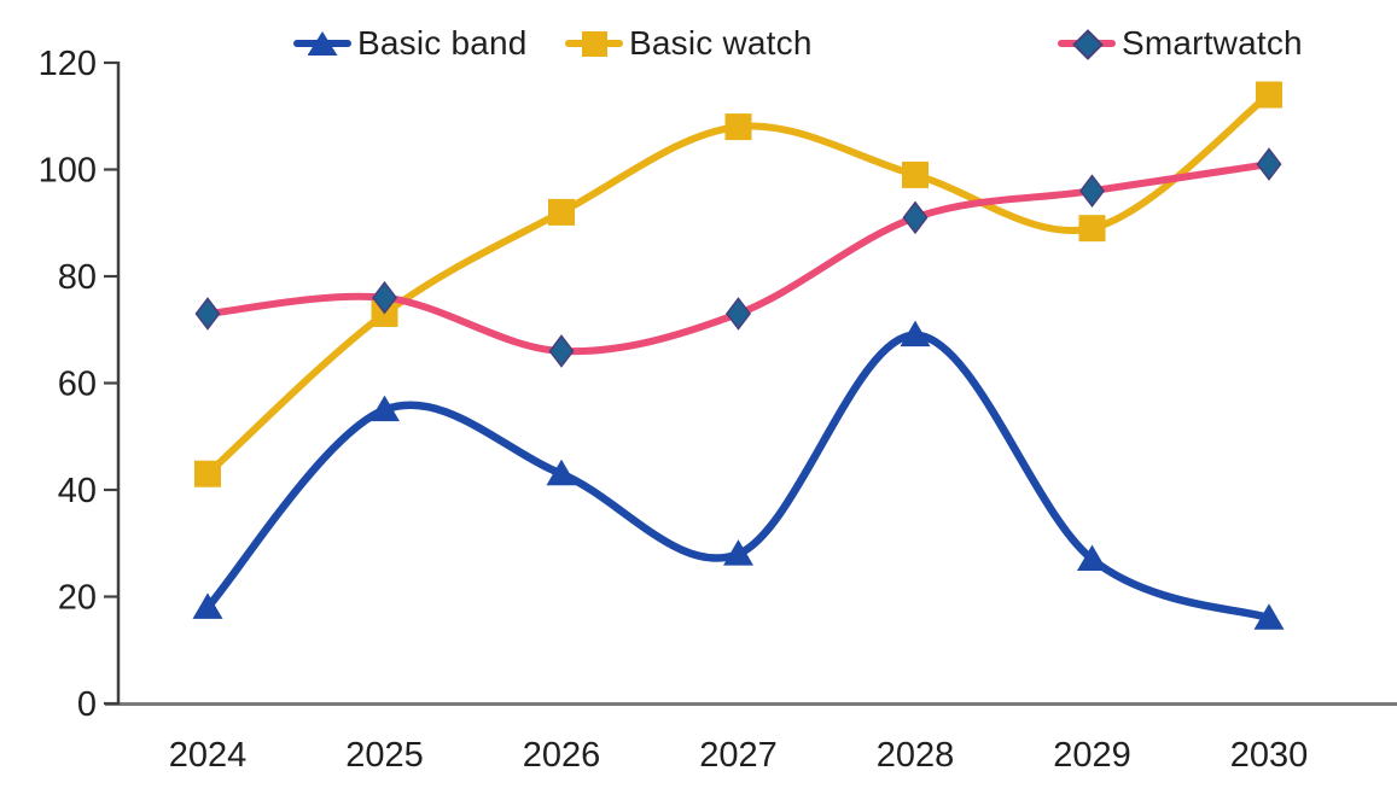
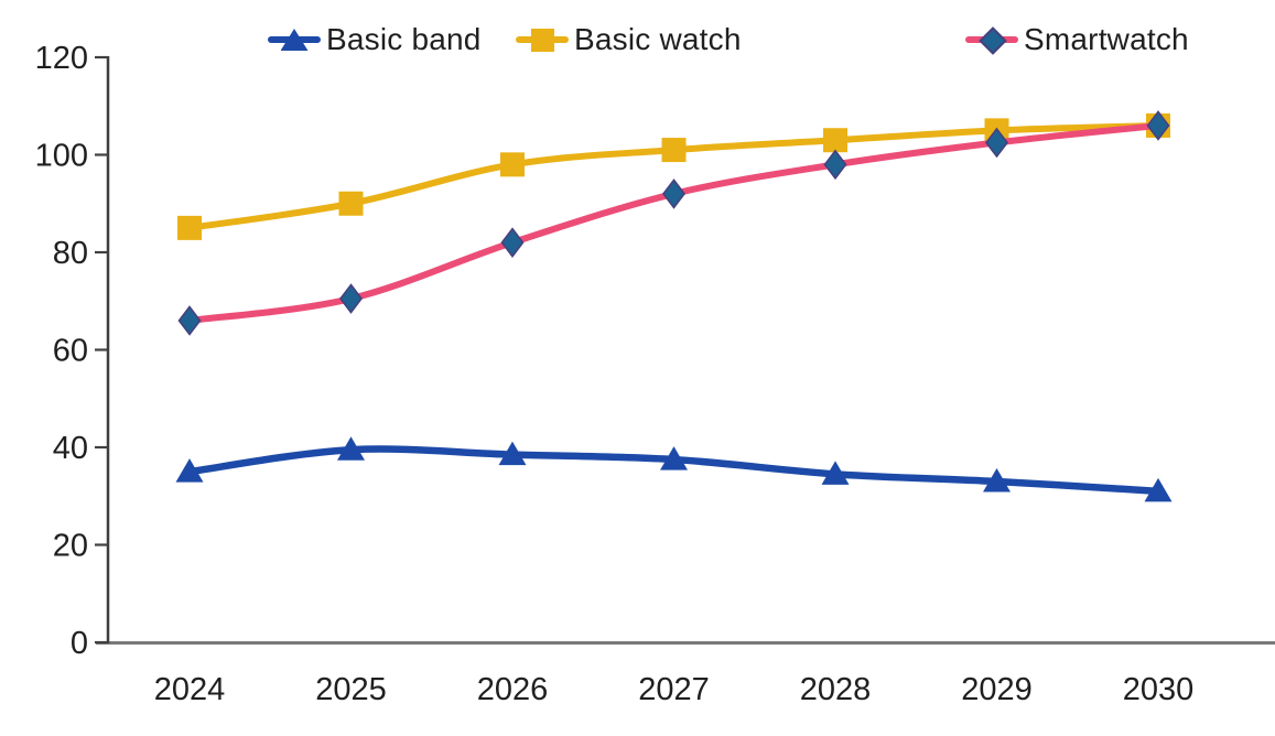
Basic band/2024: 18 -> 35
Basic watch/2024: 43 -> 85
Smartwatch/2024: 73 -> 66
Basic band/2025: 55 -> 40
Basic watch/2025: 73 -> 90
Smartwatch/2025: 76 -> 70
Basic band/2026: 43 -> 38
Basic watch/2026: 92 -> 98
Smartwatch/2026: 66 -> 82
Basic band/2027: 28 -> 38
Basic watch/2027: 108 -> 101
Smartwatch/2027: 73 -> 92
Basic band/2028: 69 -> 34
Basic watch/2028: 99 -> 103
Smartwatch/2028: 91 -> 98
Basic band/2029: 27 -> 33
Basic watch/2029: 89 -> 105
Smartwatch/2029: 96 -> 102
Basic band/2030: 16 -> 31
Basic watch/2030: 114 -> 106
Smartwatch/2030: 101 -> 106
